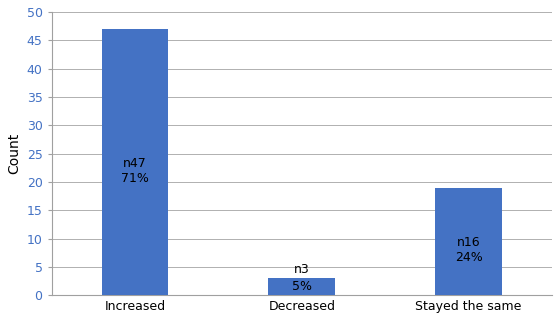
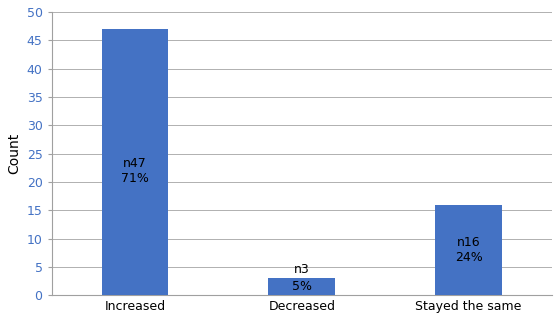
Stayed the same: 19 -> 16
